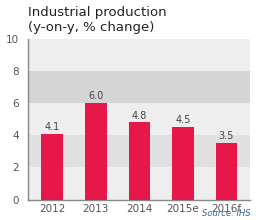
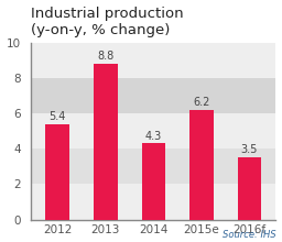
2012: 4.1 -> 5.4
2013: 6.0 -> 8.8
2014: 4.8 -> 4.3
2015e: 4.5 -> 6.2
